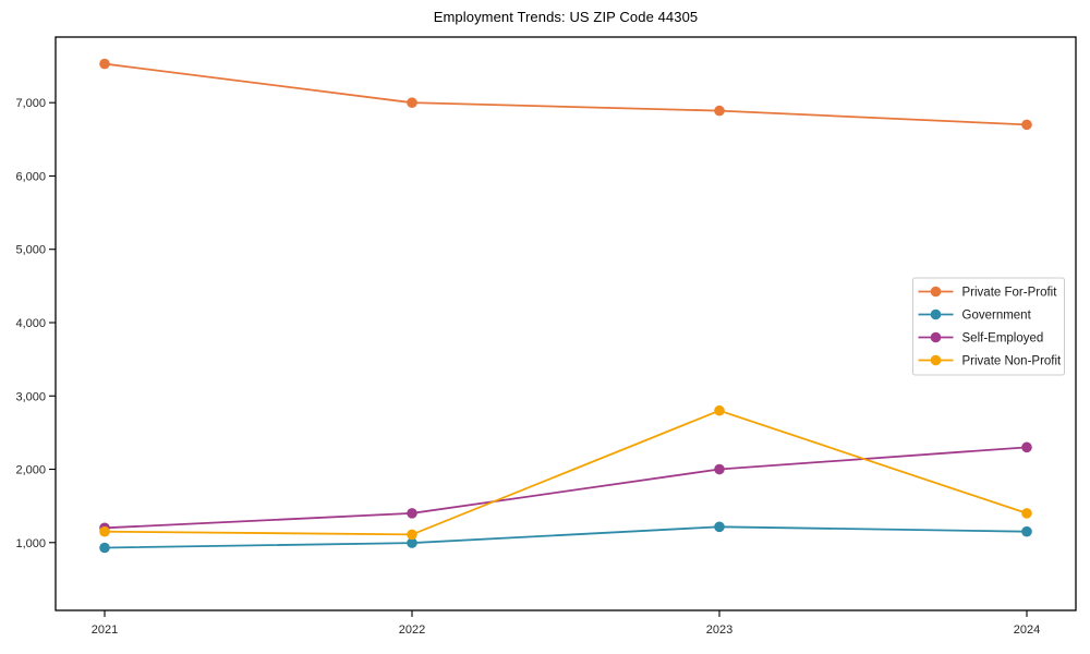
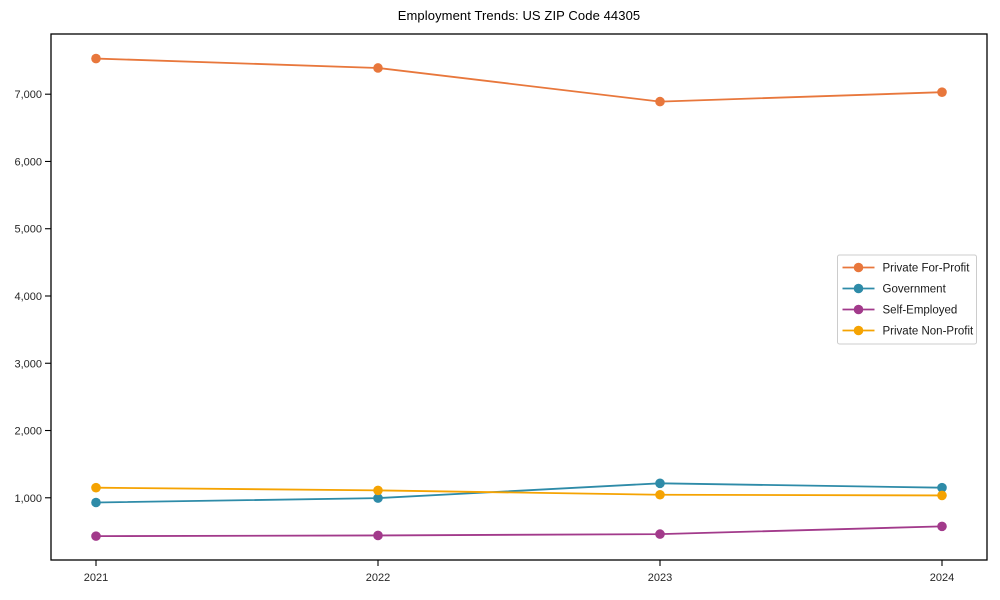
Self-Employed/2021: 1200 -> 400
Private For-Profit/2022: 7000 -> 7400
Self-Employed/2022: 1400 -> 400
Self-Employed/2023: 2000 -> 500
Private Non-Profit/2023: 2800 -> 1000
Private For-Profit/2024: 6700 -> 7000
Self-Employed/2024: 2300 -> 600
Private Non-Profit/2024: 1400 -> 1000
